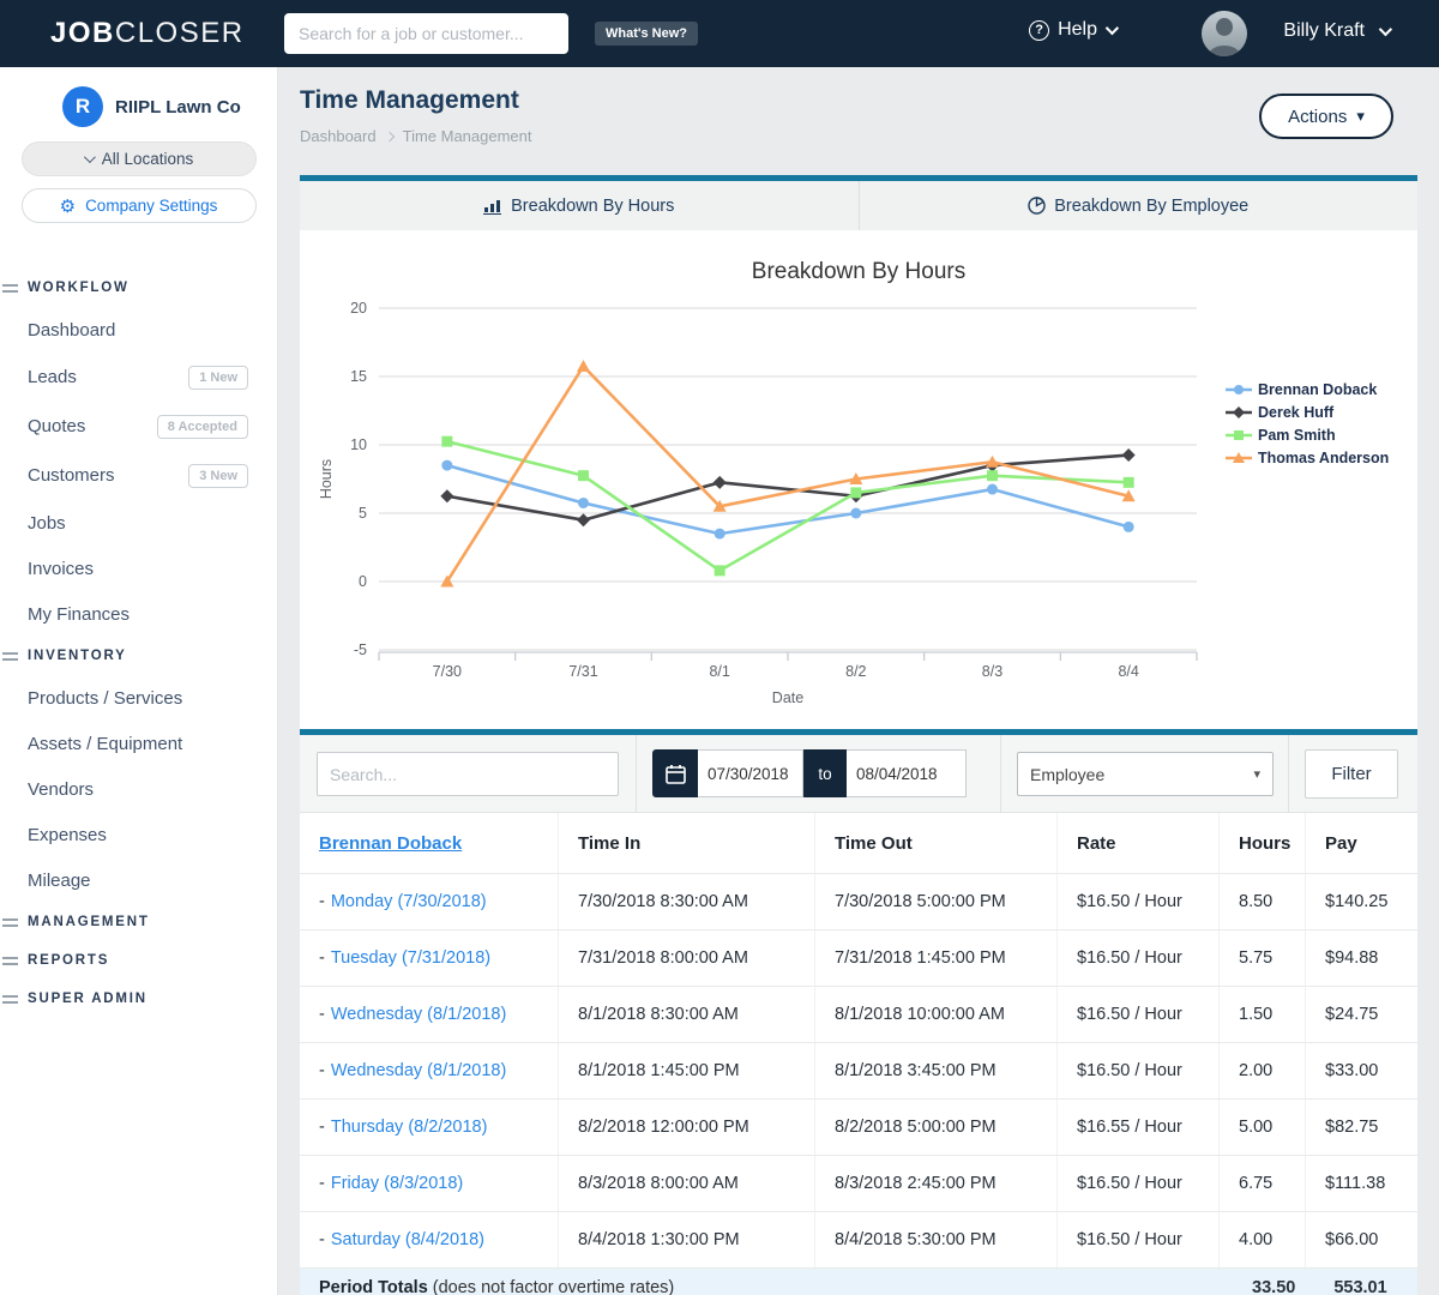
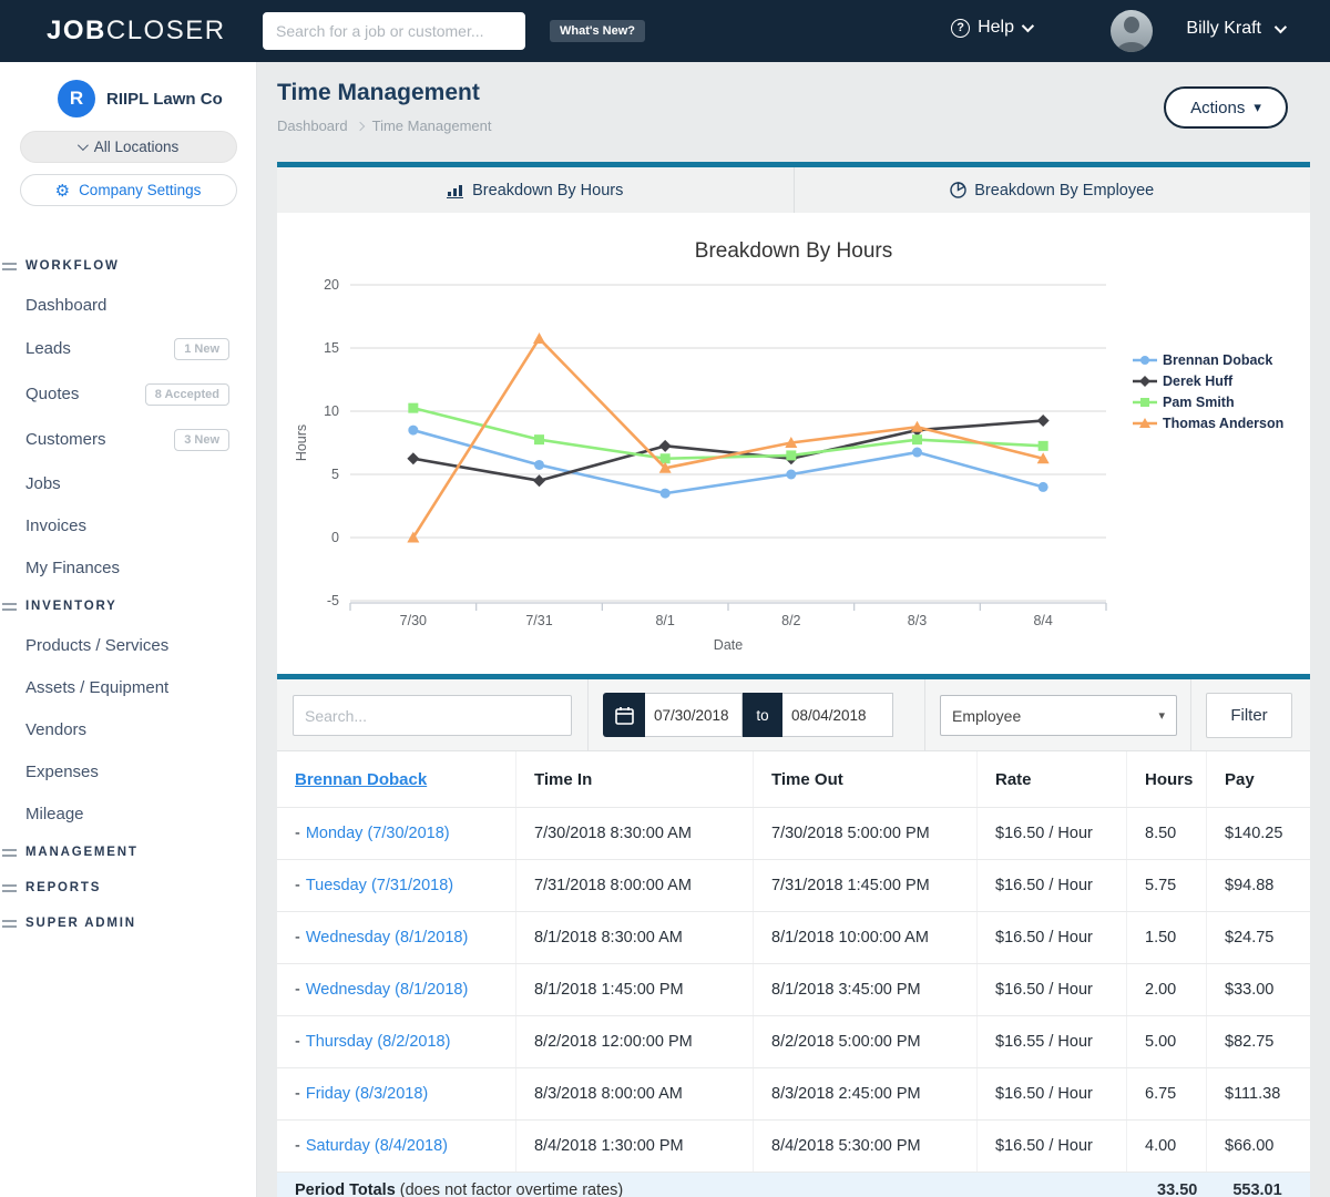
Pam Smith/8/1: 0.8 -> 6.2
